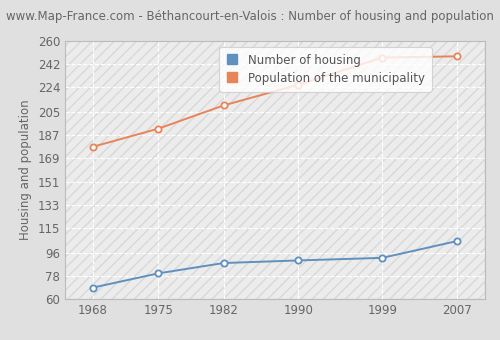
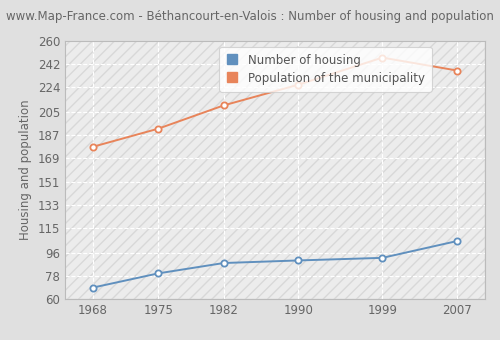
Population of the municipality/2007: 248 -> 237
